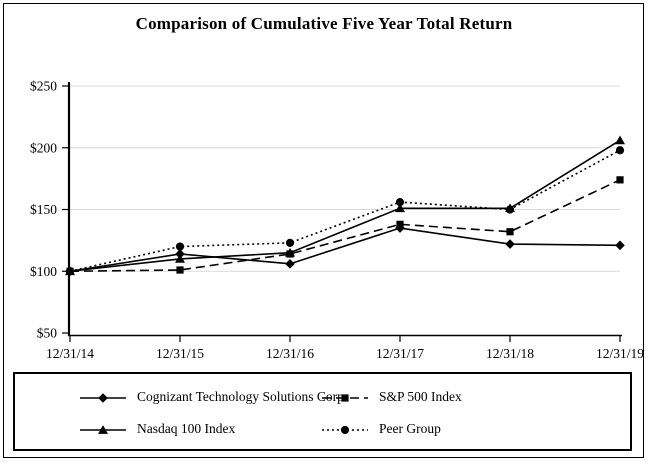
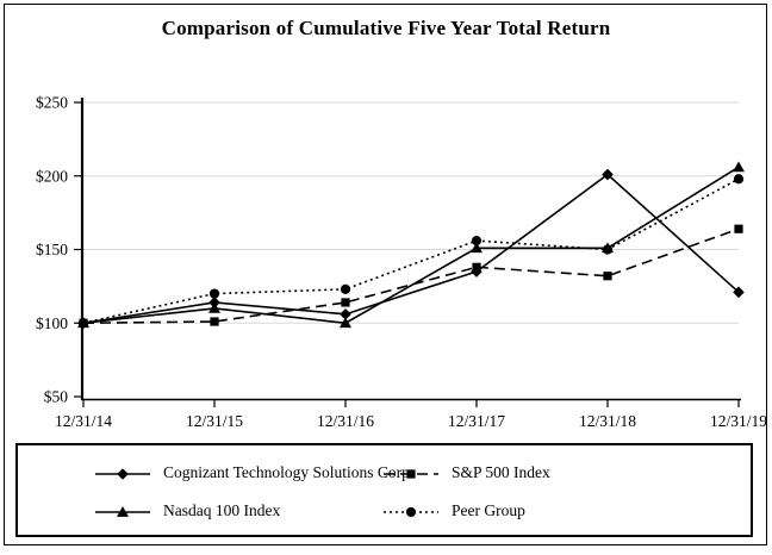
Nasdaq 100 Index/12/31/16: $115 -> $100
Cognizant Technology Solutions Corp/12/31/18: $122 -> $201
S&P 500 Index/12/31/19: $174 -> $164
